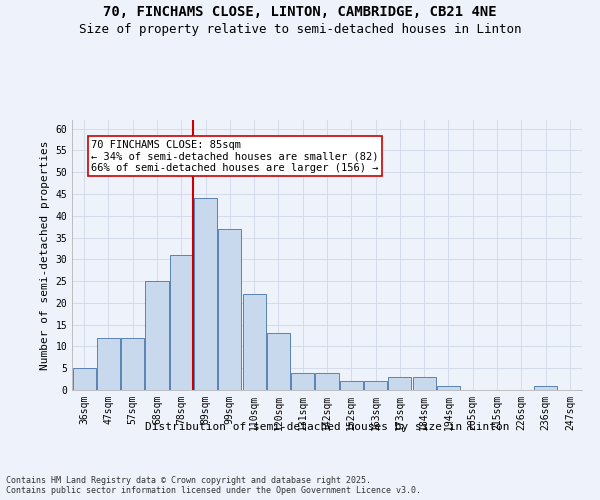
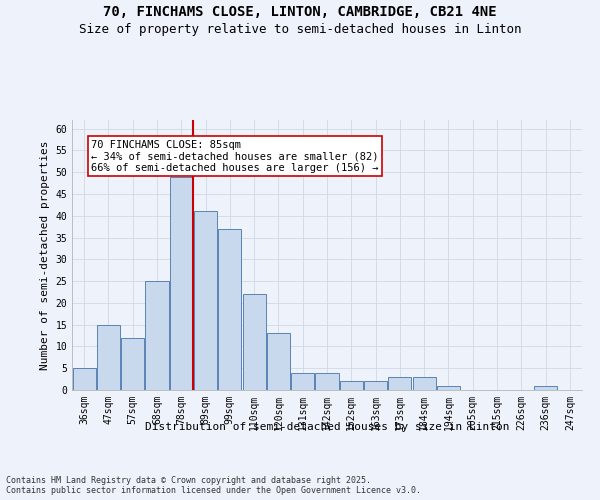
47sqm: 12 -> 15
78sqm: 31 -> 49
89sqm: 44 -> 41
